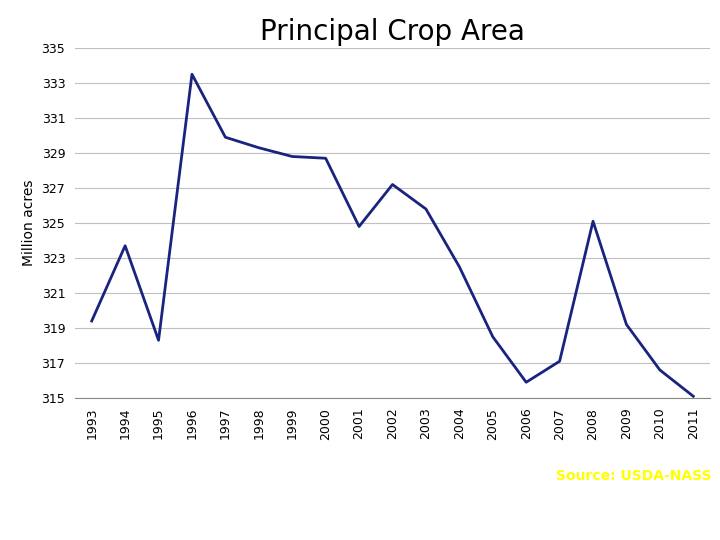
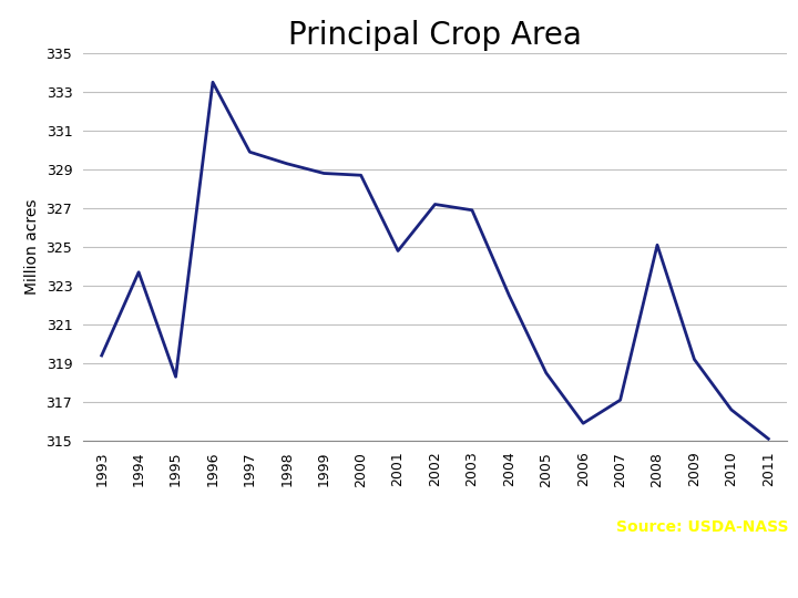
2003: 325.8 -> 326.9
